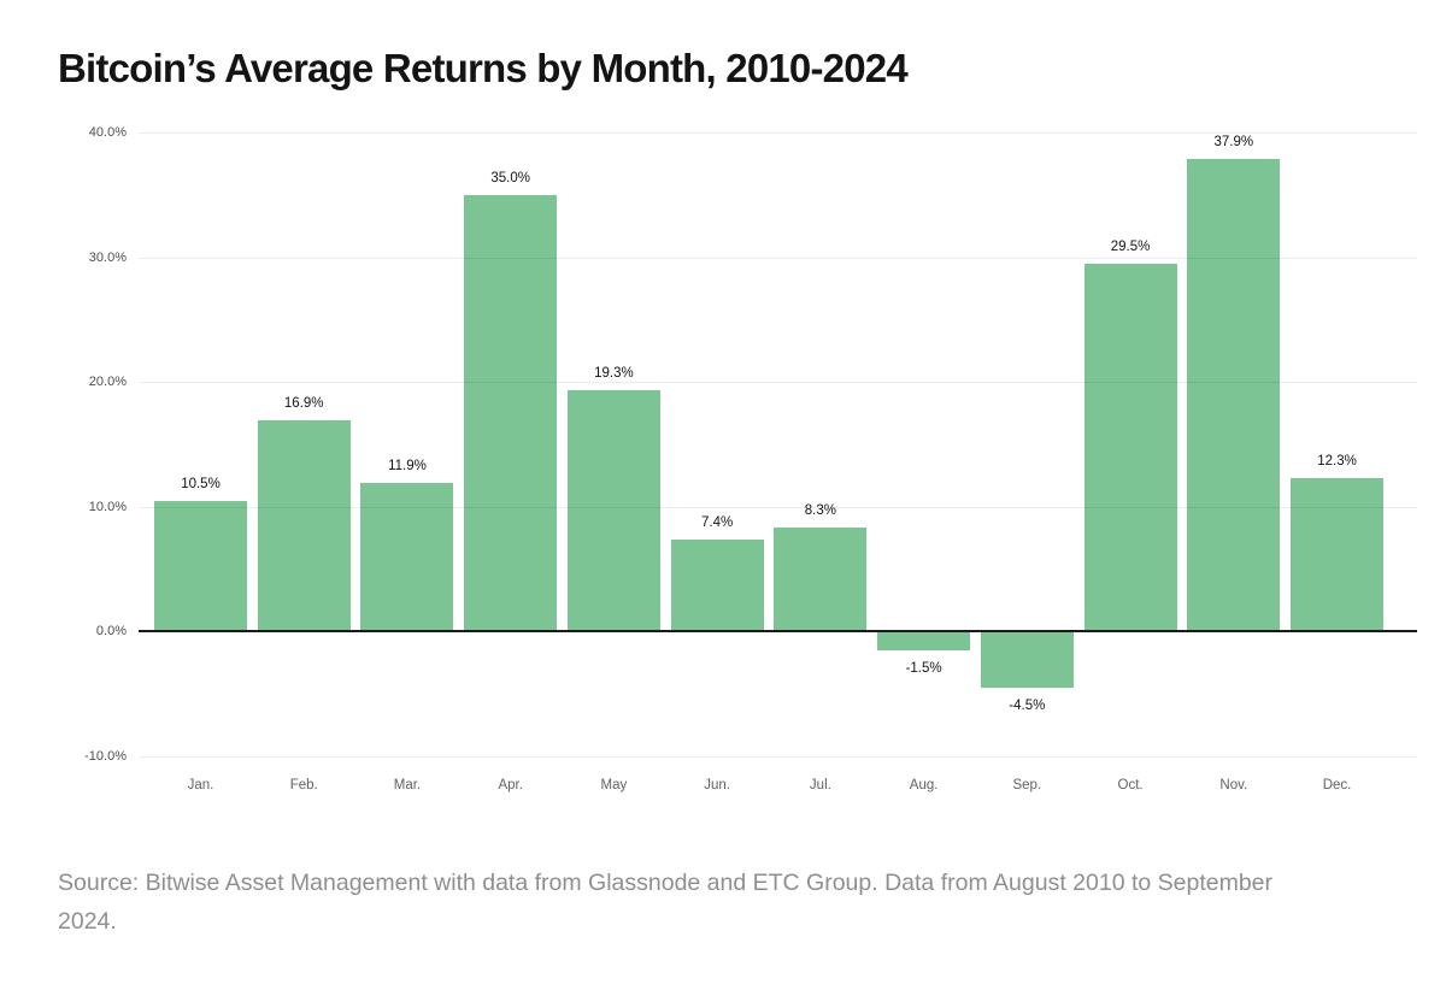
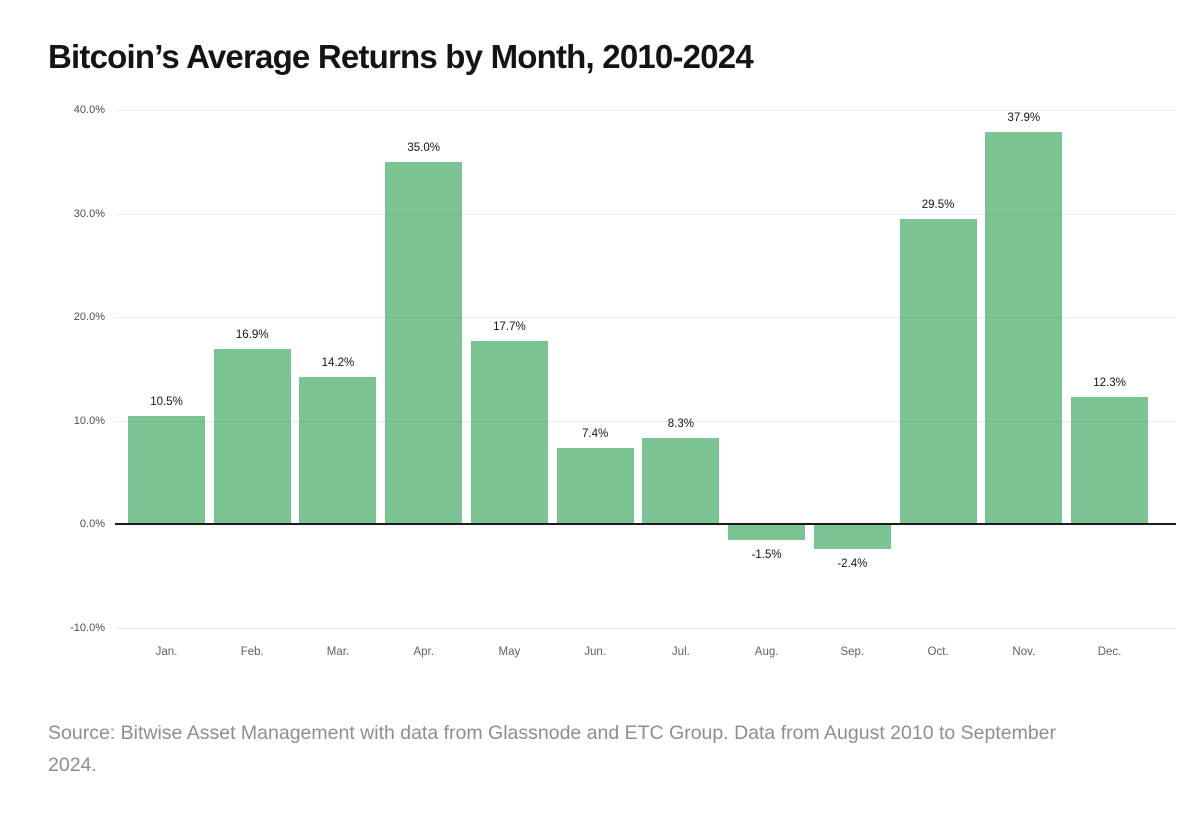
Mar.: 11.9% -> 14.2%
May: 19.3% -> 17.7%
Sep.: -4.5% -> -2.4%
